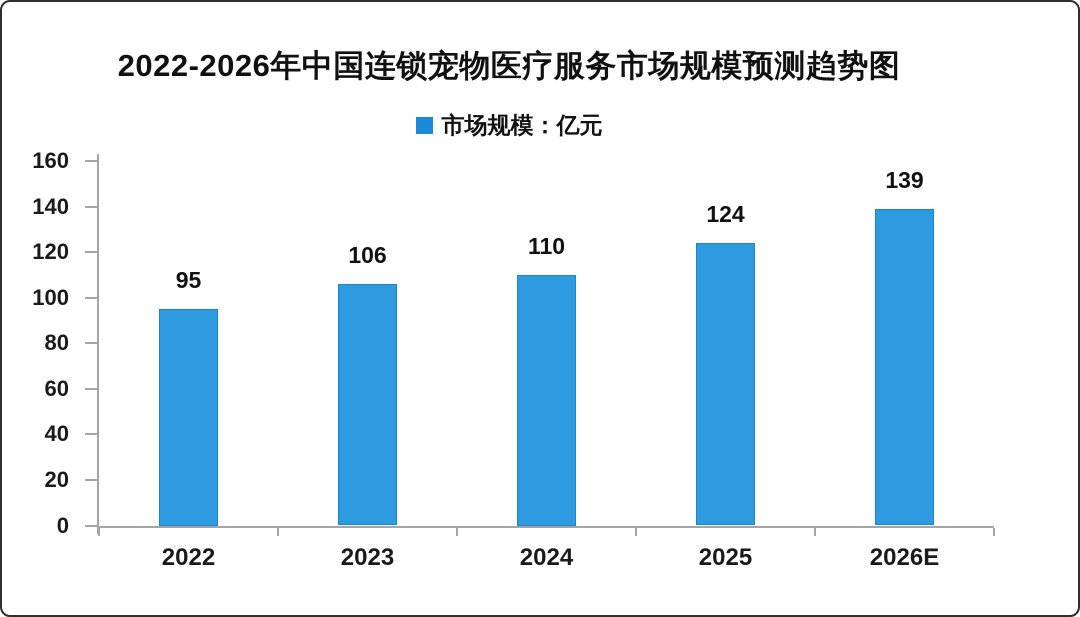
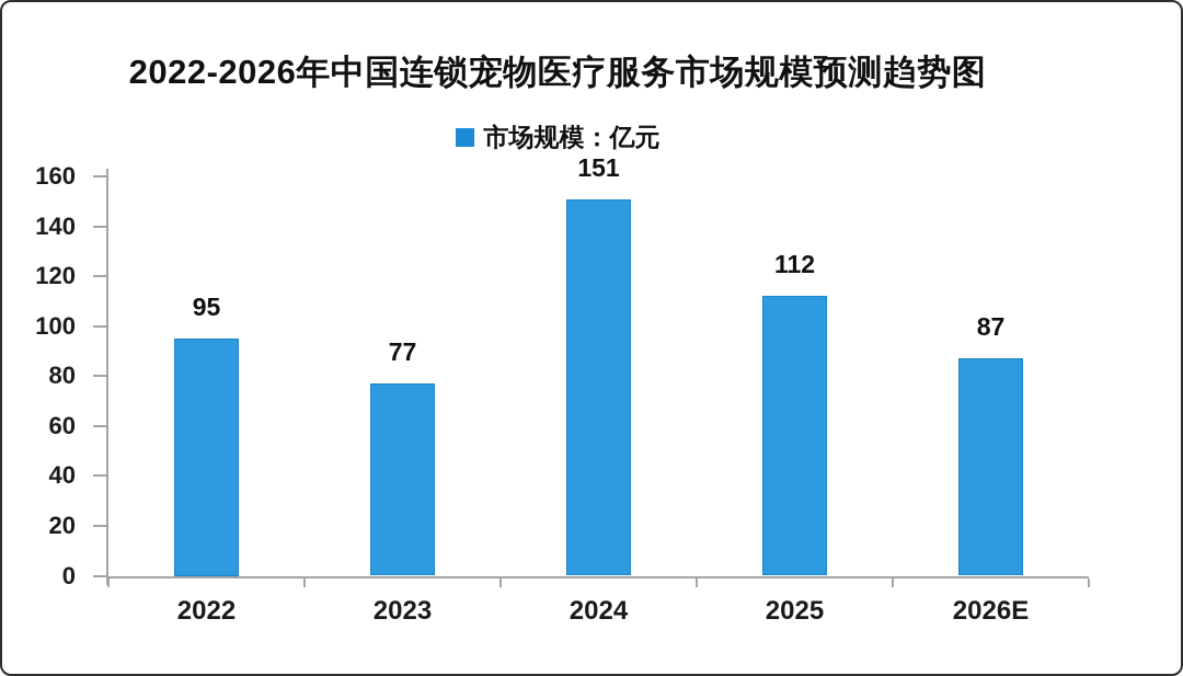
2023: 106 -> 77
2024: 110 -> 151
2025: 124 -> 112
2026E: 139 -> 87
